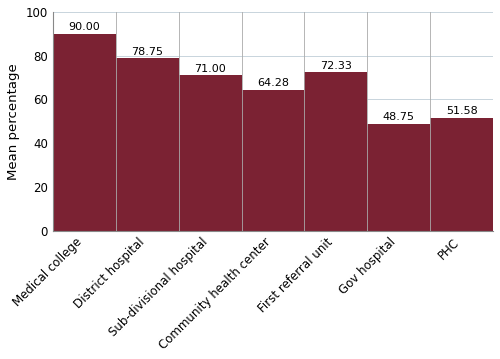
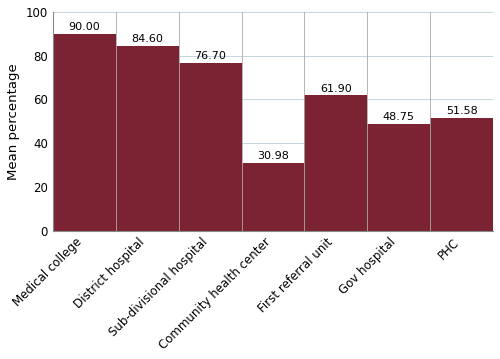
District hospital: 78.75 -> 84.60
Sub-divisional hospital: 71.00 -> 76.70
Community health center: 64.28 -> 30.98
First referral unit: 72.33 -> 61.90
